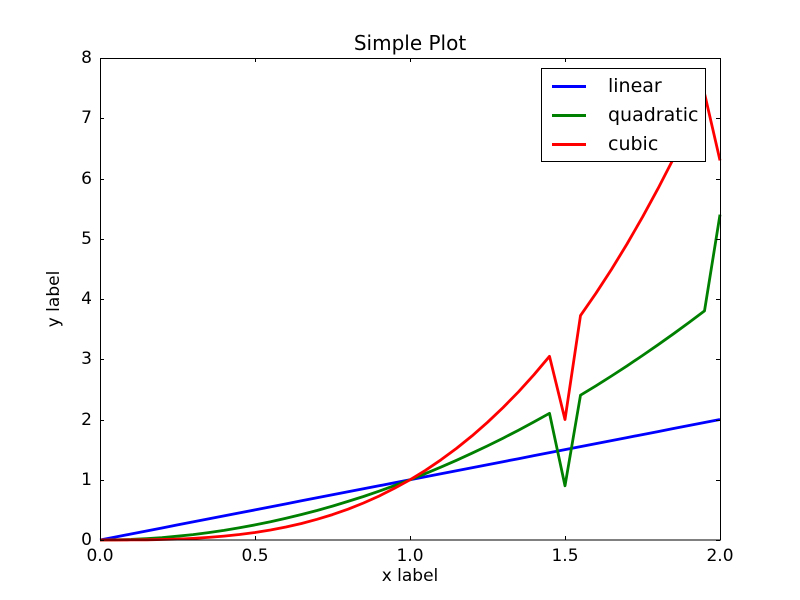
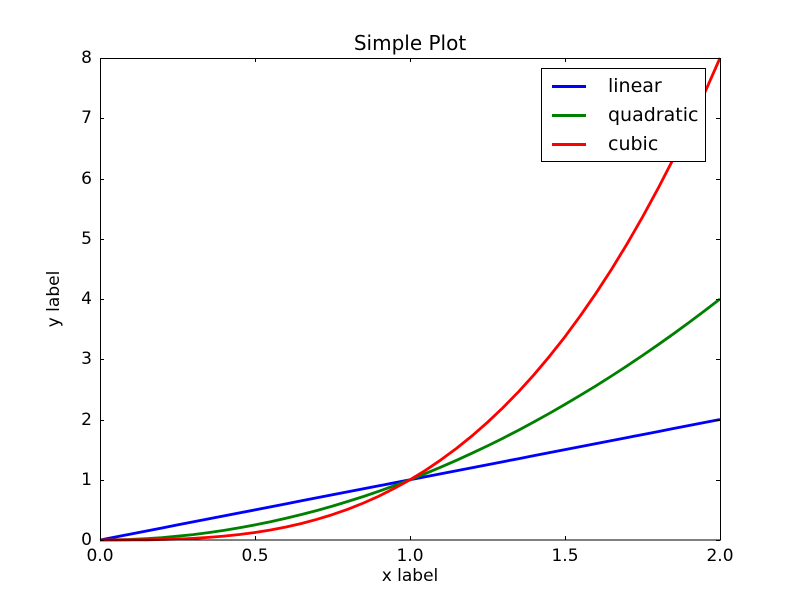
quadratic/1.5: 0.9 -> 2.2
cubic/1.5: 2.0 -> 3.4
quadratic/2: 5.4 -> 4.0
cubic/2: 6.3 -> 8.0
